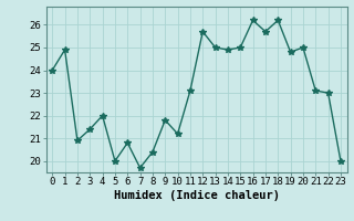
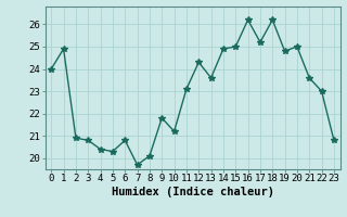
3: 21.4 -> 20.8
4: 22.0 -> 20.4
5: 20.0 -> 20.3
8: 20.4 -> 20.1
12: 25.7 -> 24.3
13: 25.0 -> 23.6
17: 25.7 -> 25.2
21: 23.1 -> 23.6
23: 20.0 -> 20.8
